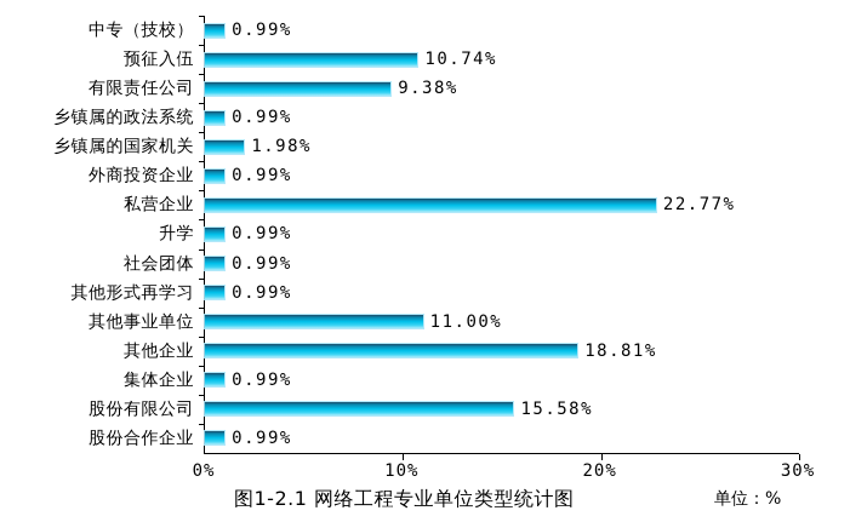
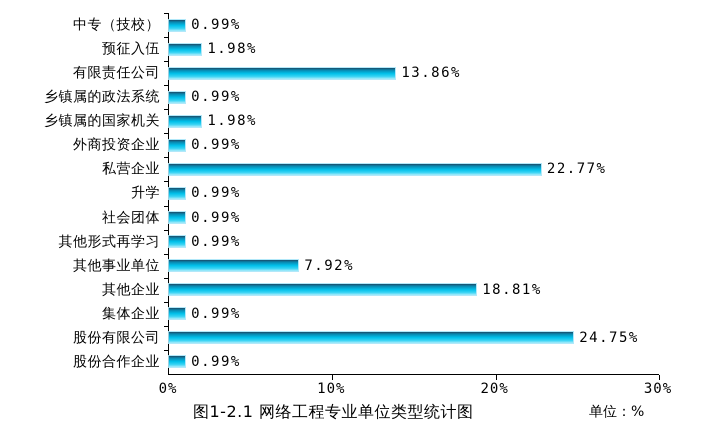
预征入伍: 10.74% -> 1.98%
有限责任公司: 9.38% -> 13.86%
其他事业单位: 11.00% -> 7.92%
股份有限公司: 15.58% -> 24.75%
